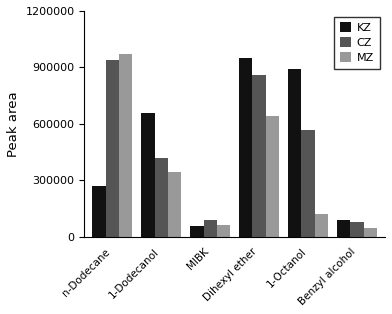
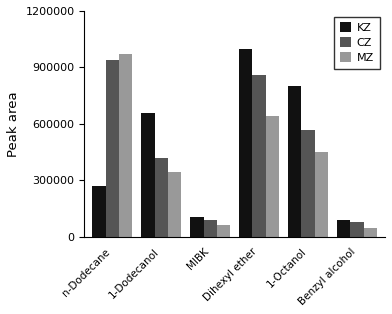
KZ/MIBK: 60000 -> 100000
KZ/Dihexyl ether: 950000 -> 1000000
KZ/1-Octanol: 890000 -> 800000
MZ/1-Octanol: 120000 -> 450000
